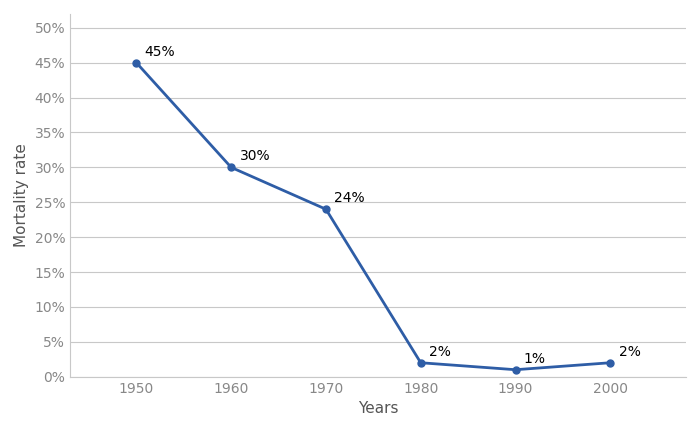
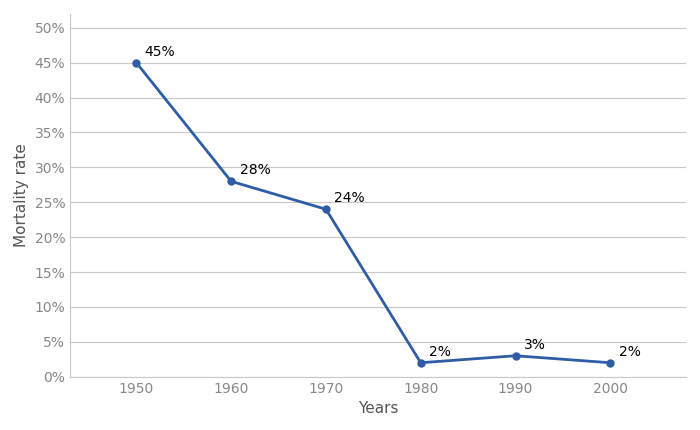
1960: 30% -> 28%
1990: 1% -> 3%
